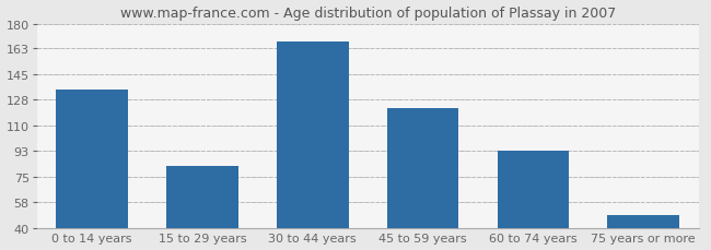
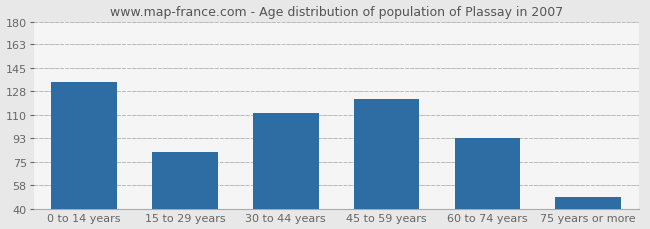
30 to 44 years: 168 -> 112
